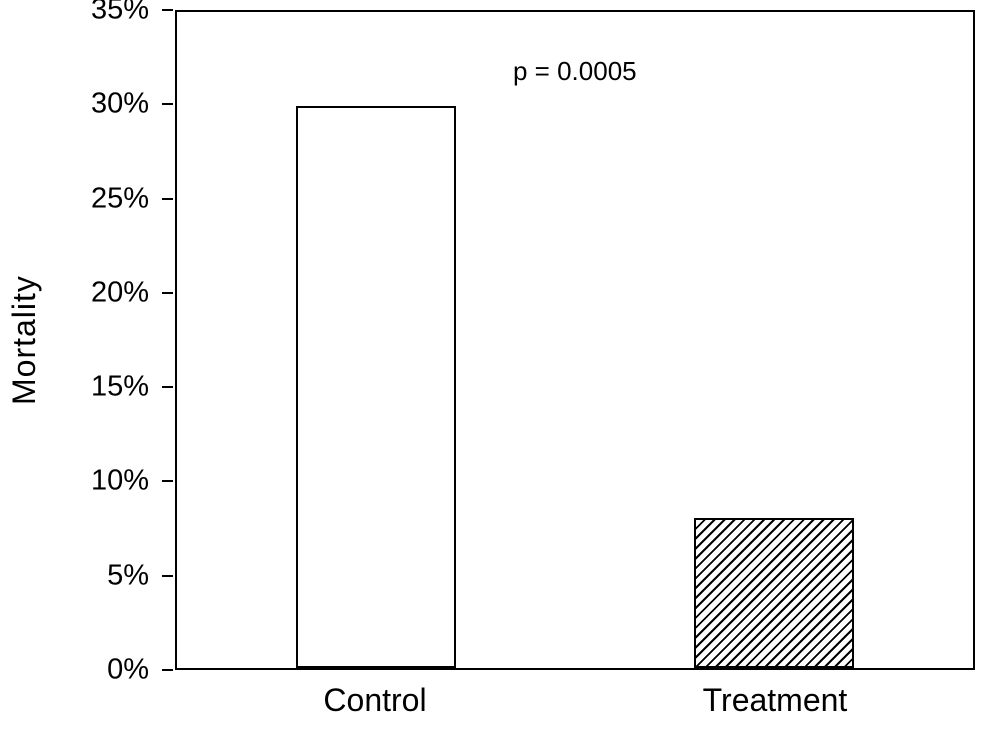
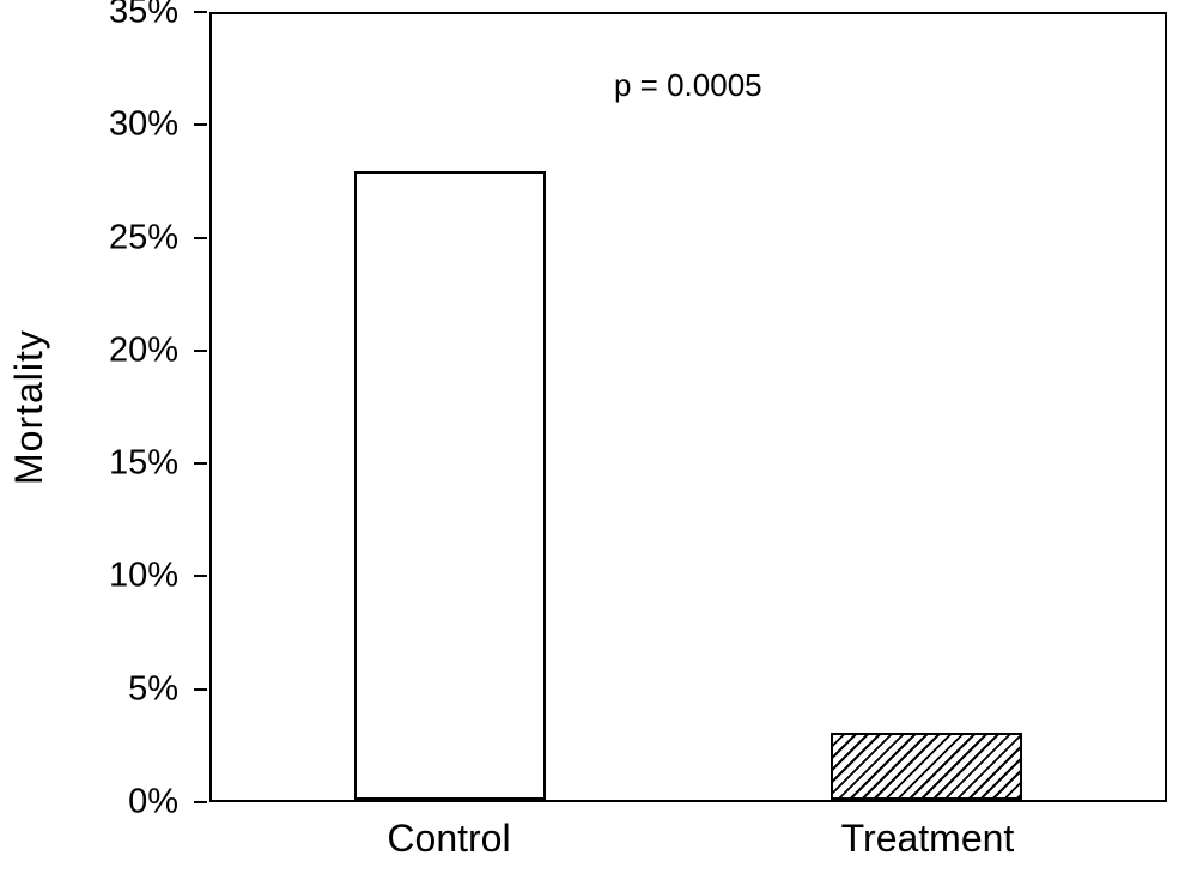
Control: 30% -> 28%
Treatment: 8% -> 3%
